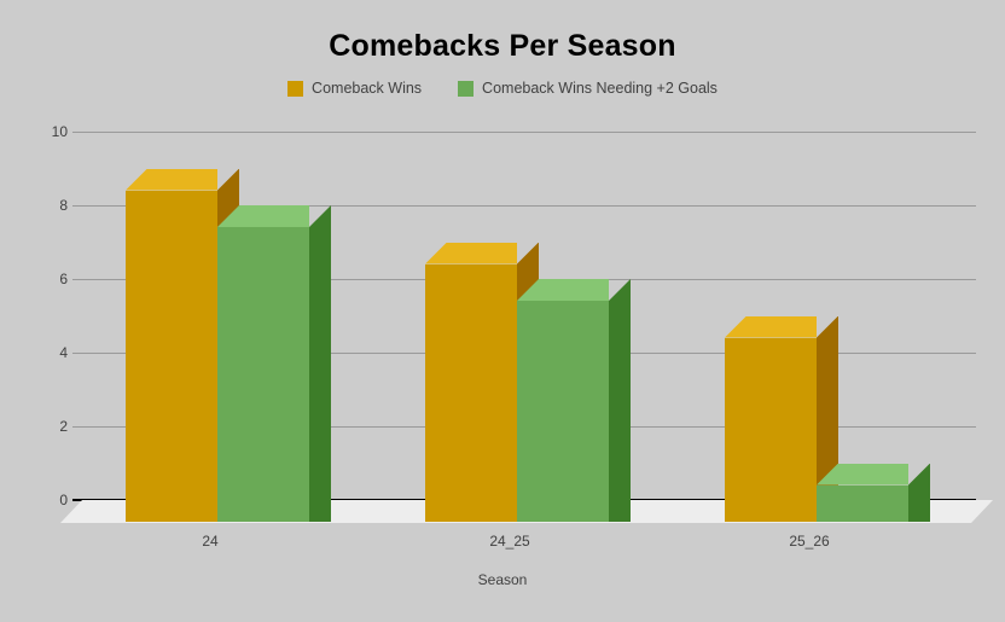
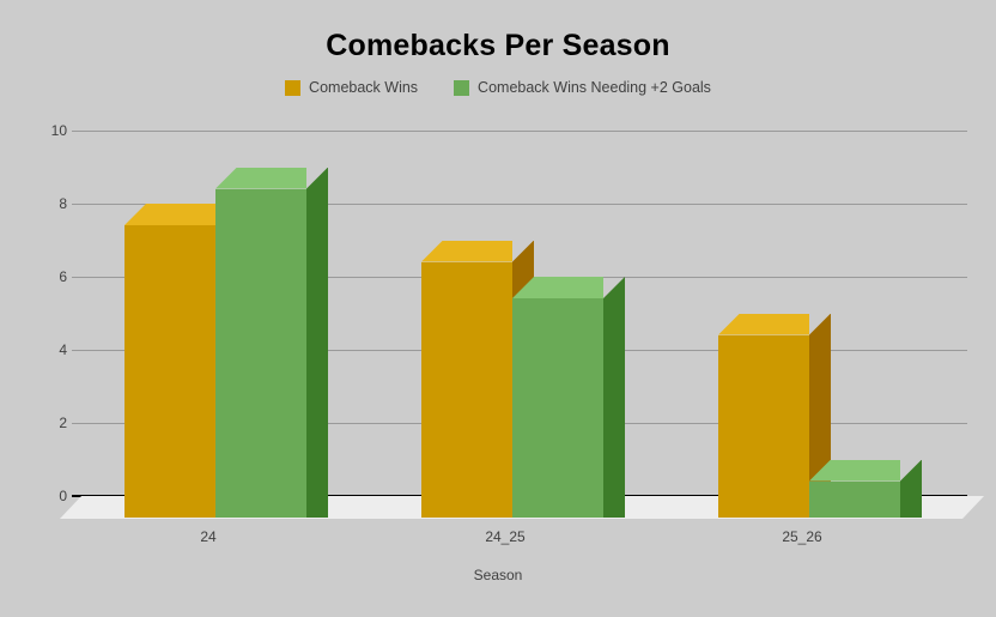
Comeback Wins/24: 9 -> 8
Comeback Wins Needing +2 Goals/24: 8 -> 9
